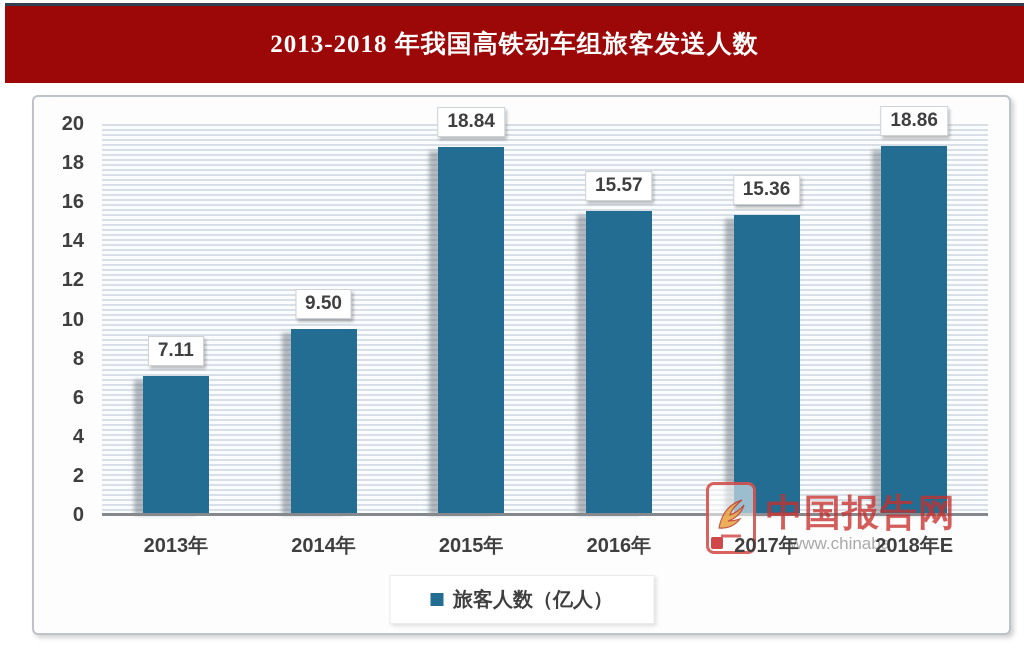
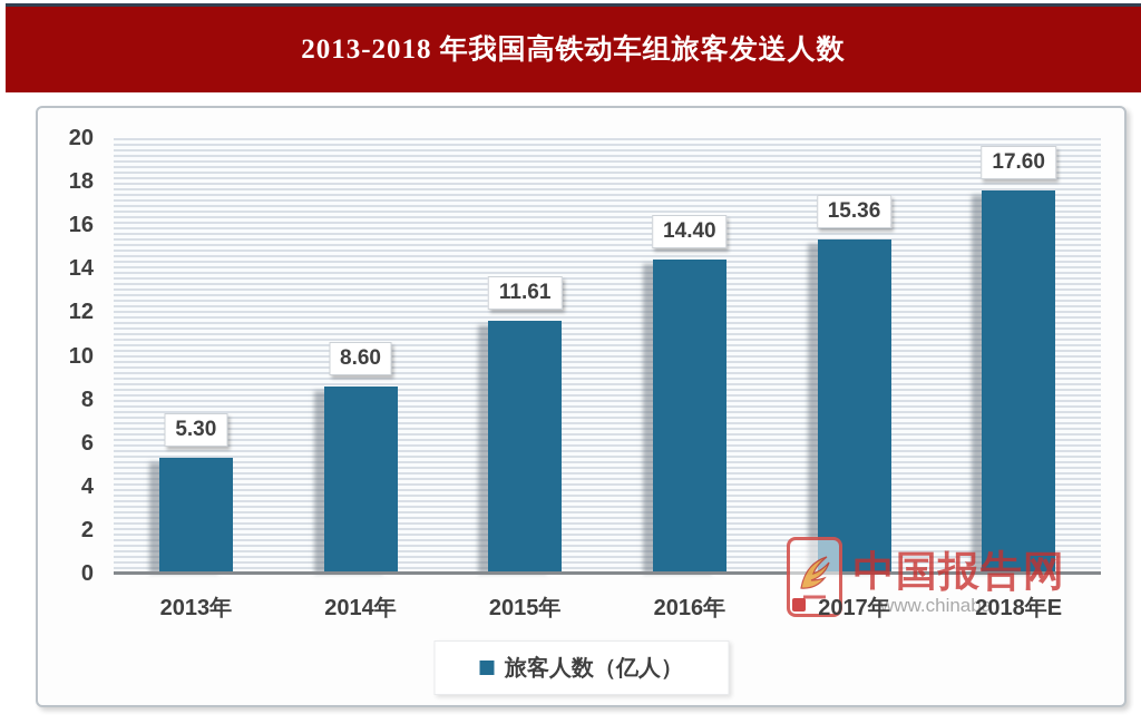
2013年: 7.11 -> 5.30
2014年: 9.50 -> 8.60
2015年: 18.84 -> 11.61
2016年: 15.57 -> 14.40
2018年E: 18.86 -> 17.60
